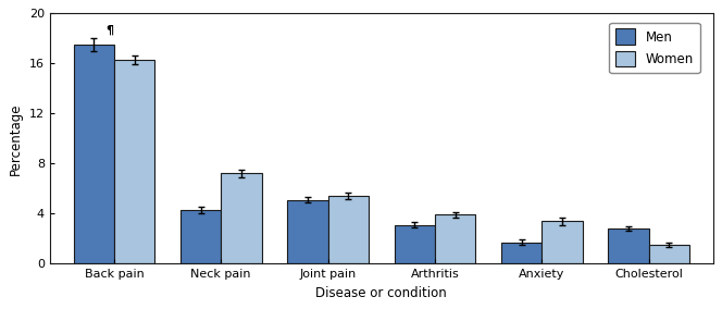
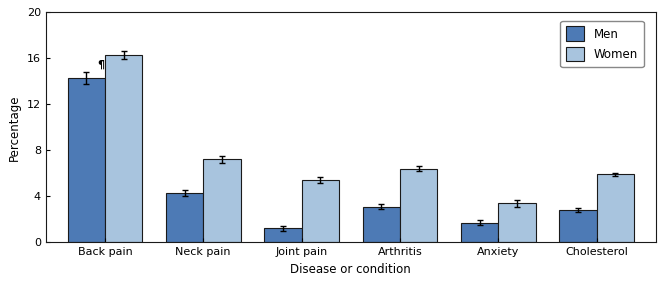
Men/Back pain: 17.5 -> 14.3
Men/Joint pain: 5.1 -> 1.2
Women/Arthritis: 3.9 -> 6.4
Women/Cholesterol: 1.5 -> 5.9
